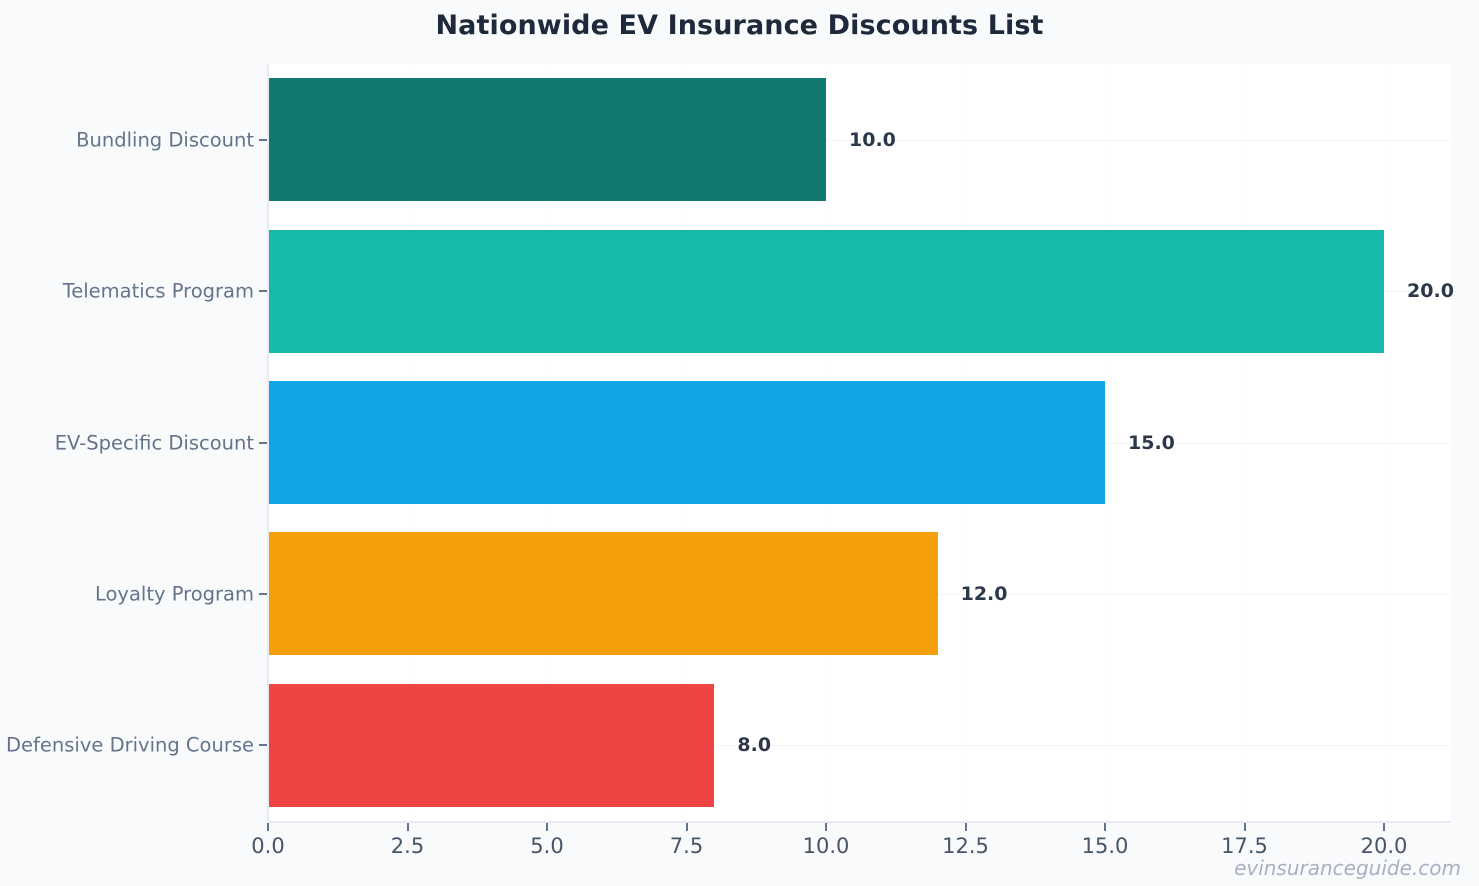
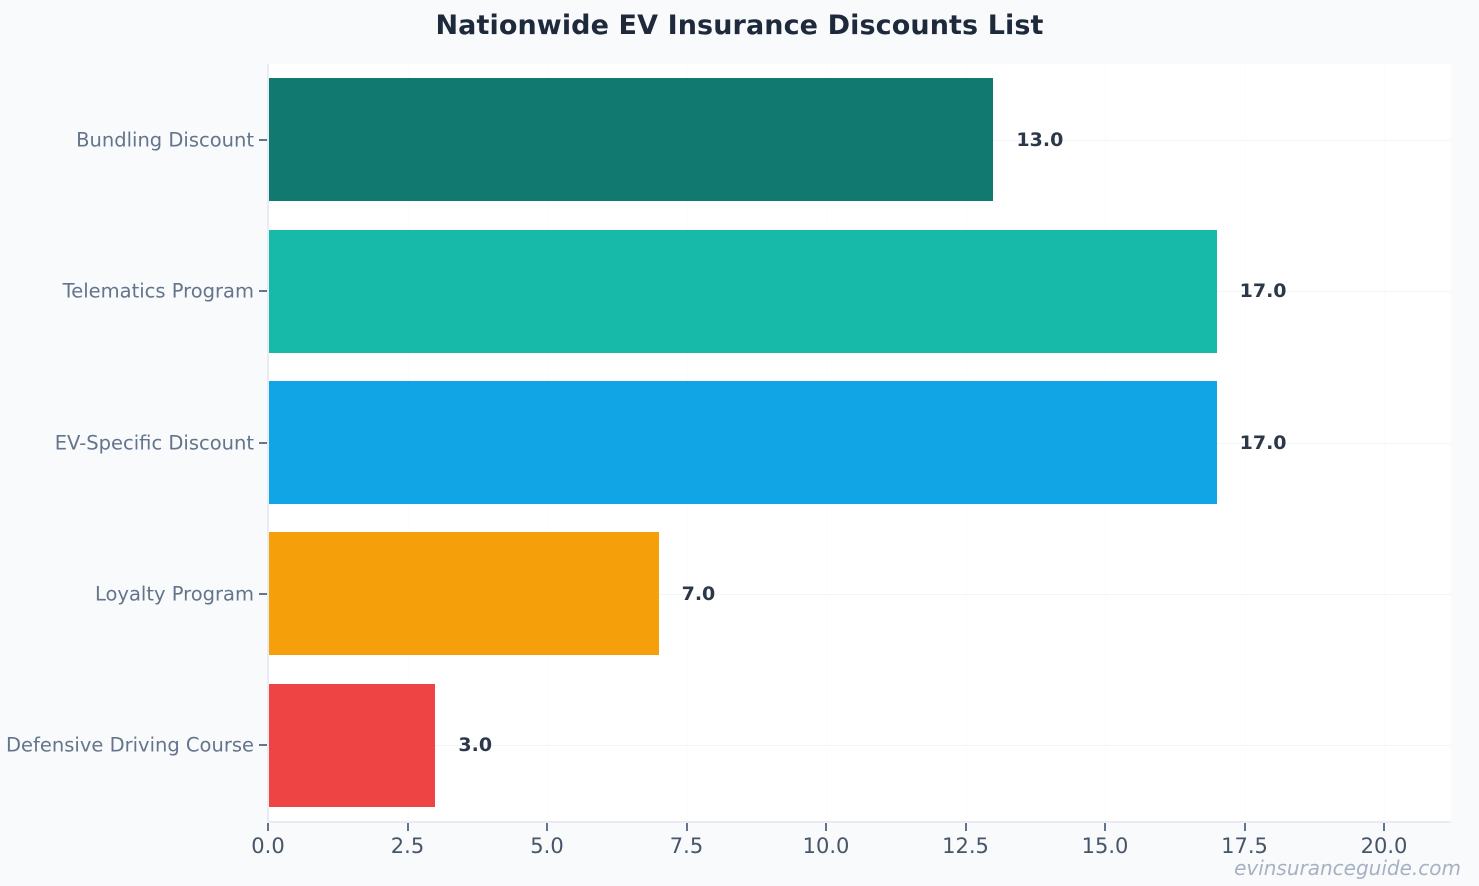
Bundling Discount: 10.0 -> 13.0
Telematics Program: 20.0 -> 17.0
EV-Specific Discount: 15.0 -> 17.0
Loyalty Program: 12.0 -> 7.0
Defensive Driving Course: 8.0 -> 3.0
